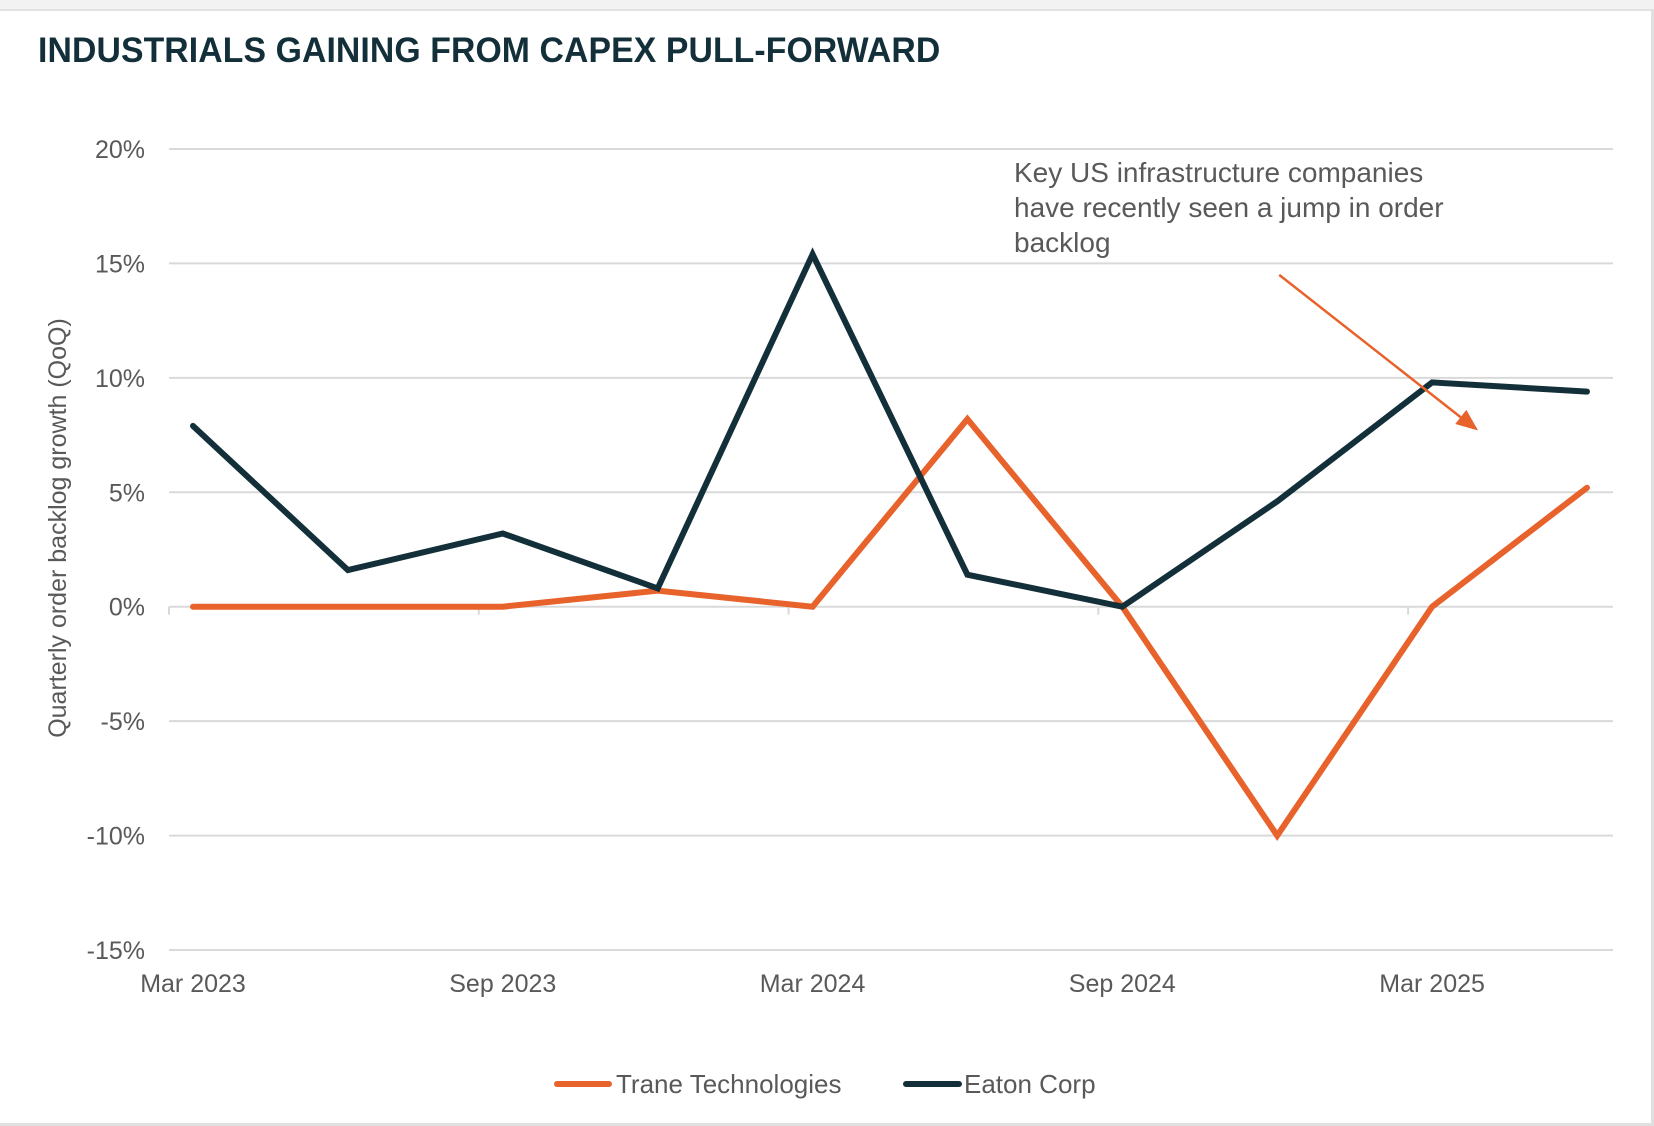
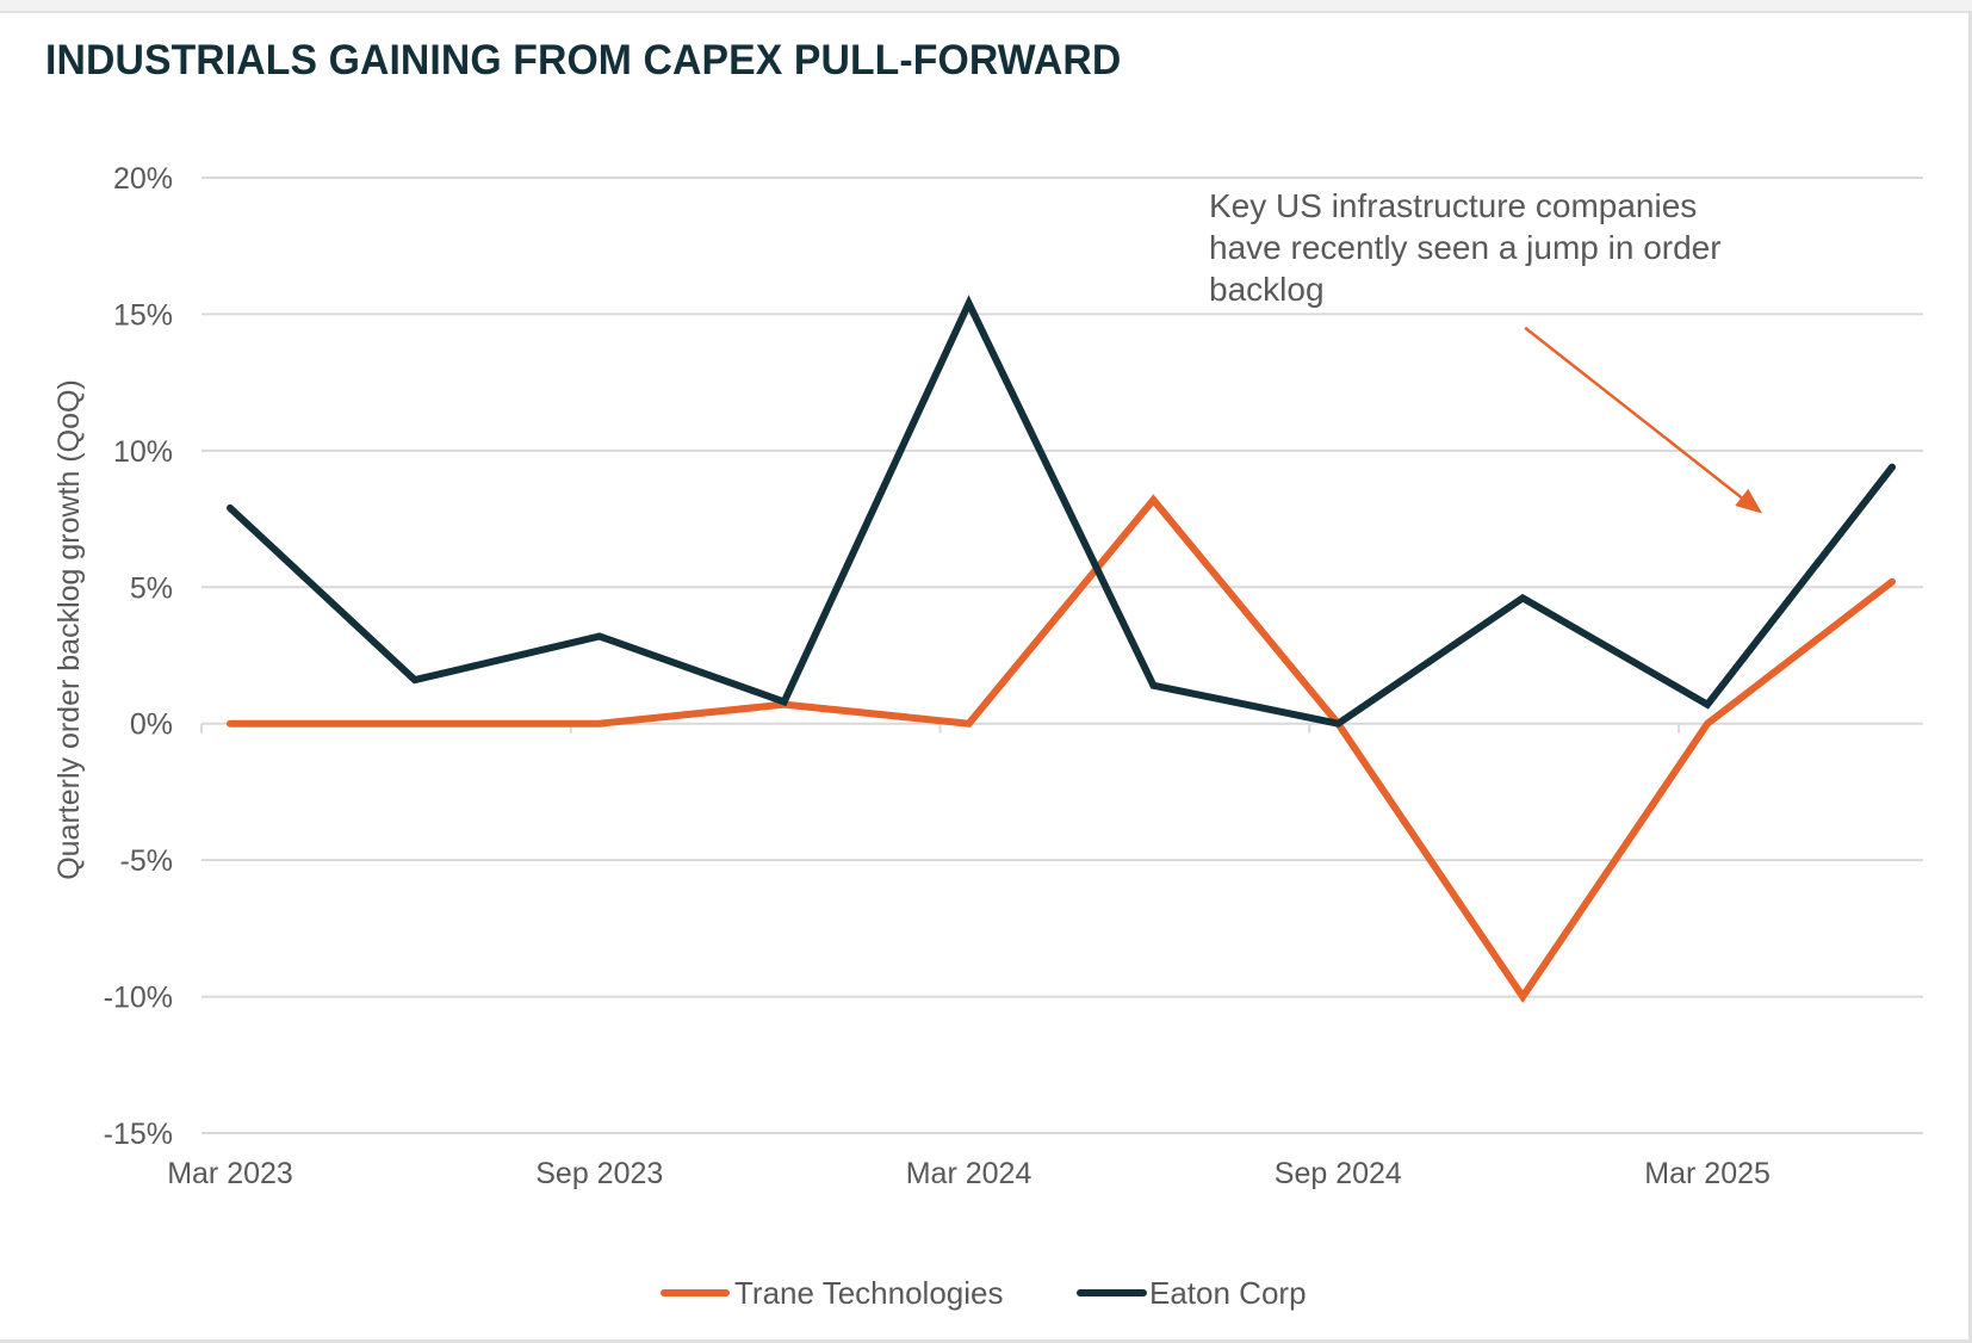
Eaton Corp/Mar 2025: 9.8% -> 0.7%
